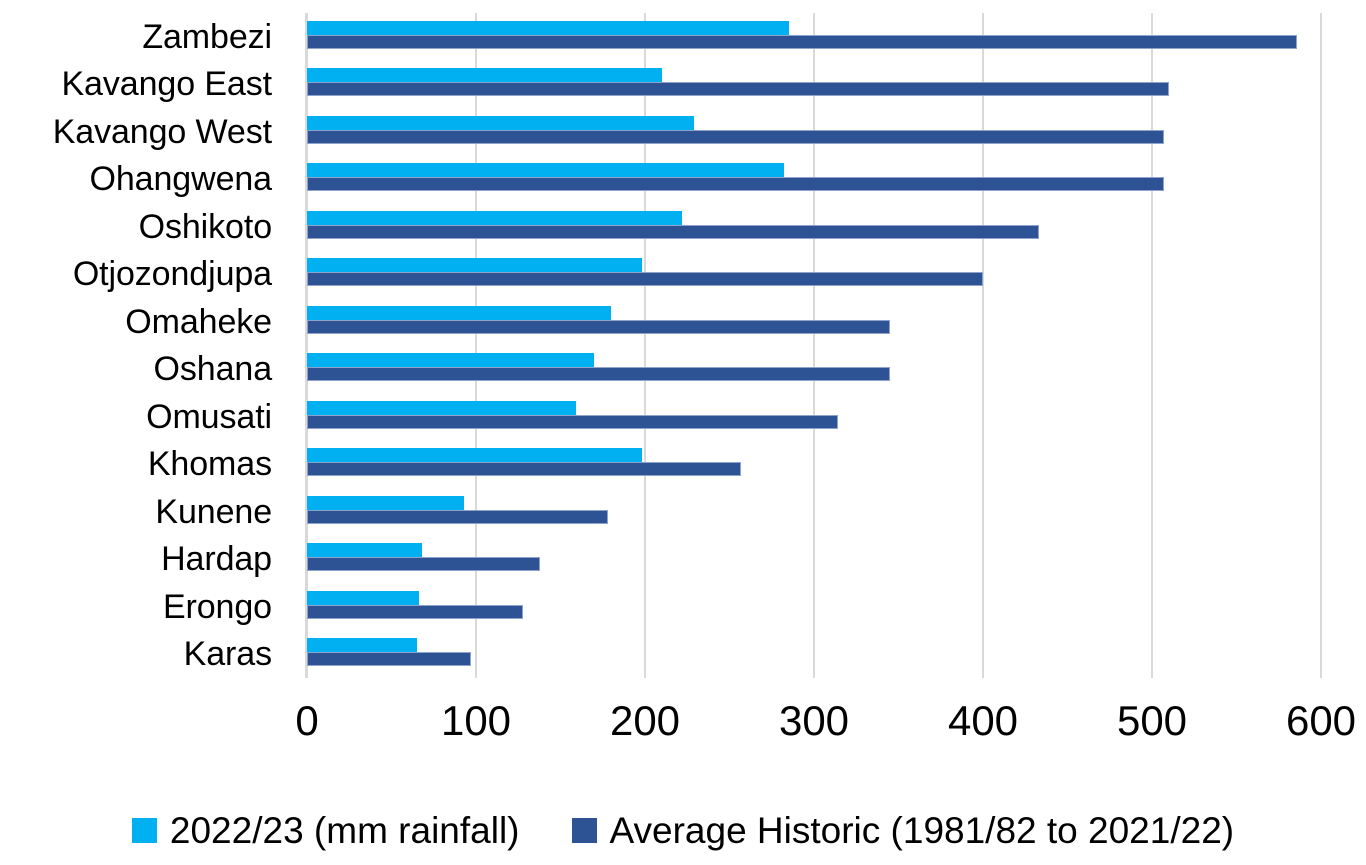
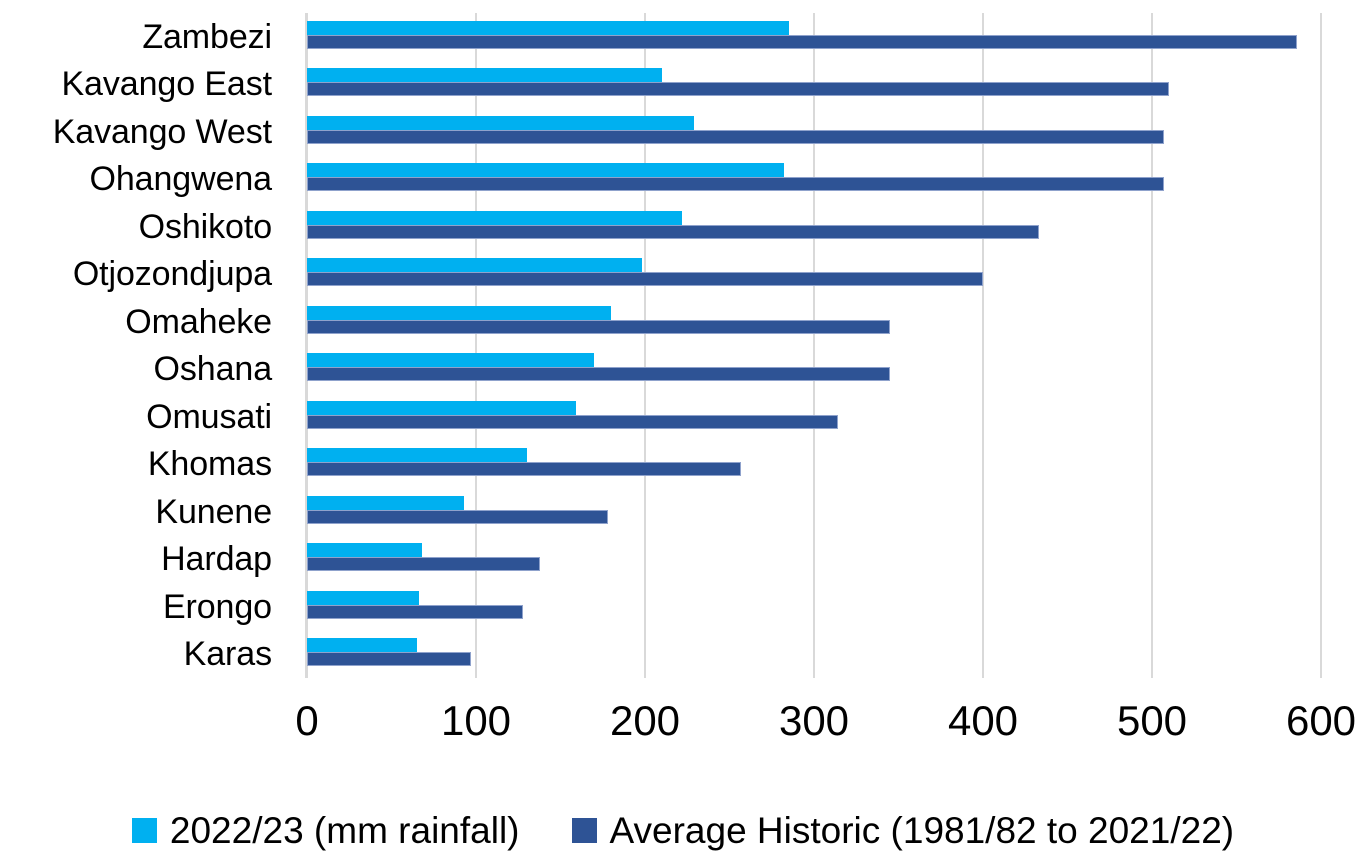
2022/23 (mm rainfall)/Khomas: 198 -> 130
